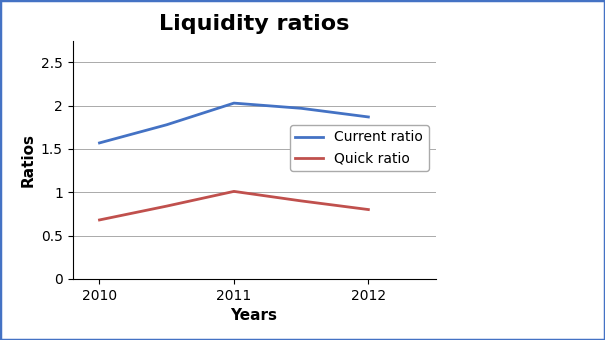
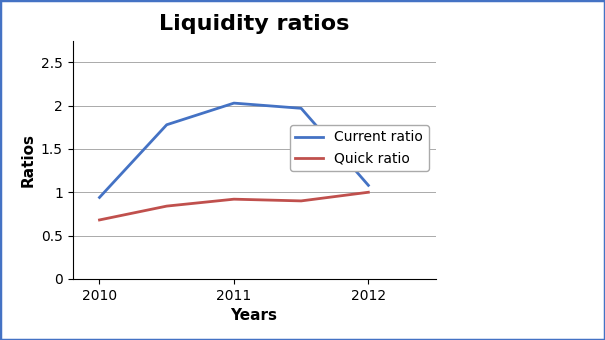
Current ratio/2010: 1.57 -> 0.94
Quick ratio/2011: 1.01 -> 0.92
Current ratio/2012: 1.87 -> 1.08
Quick ratio/2012: 0.80 -> 1.00
